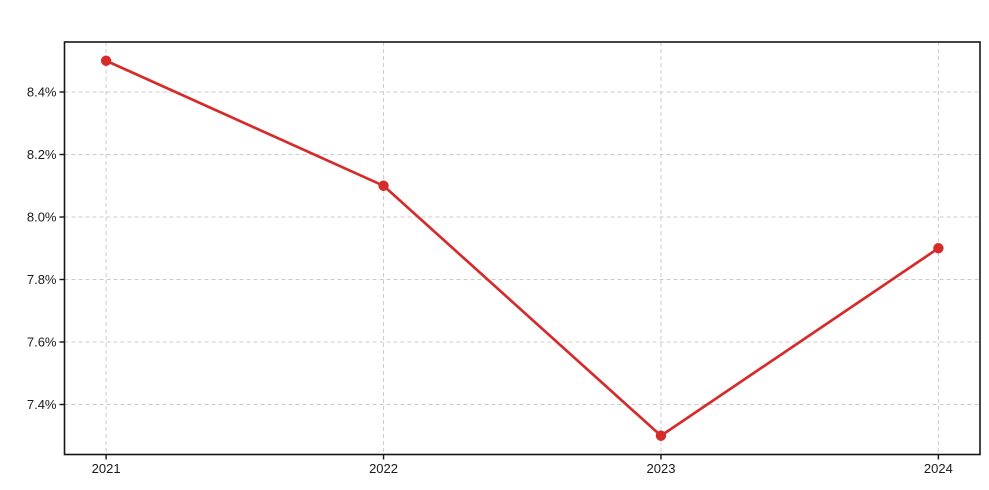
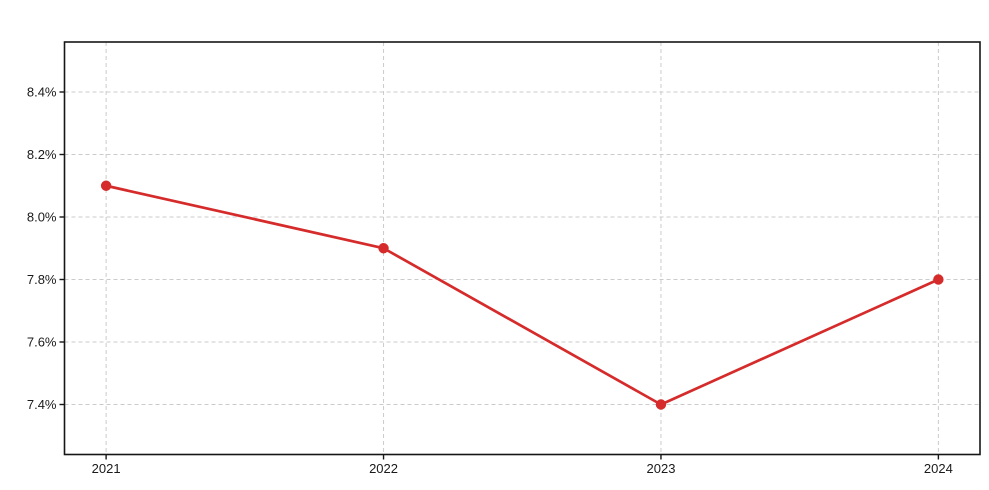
2021: 8.5% -> 8.1%
2022: 8.1% -> 7.9%
2023: 7.3% -> 7.4%
2024: 7.9% -> 7.8%
